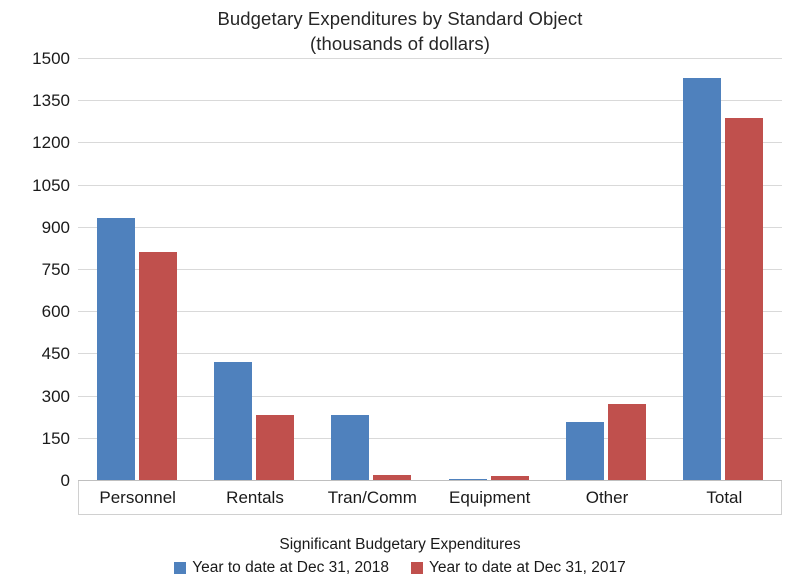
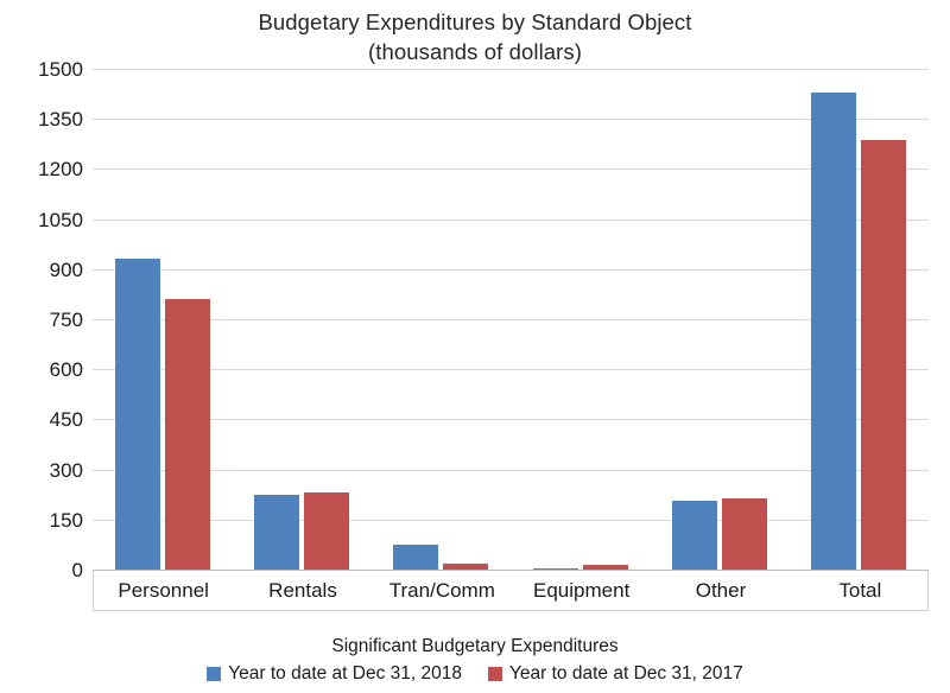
Year to date at Dec 31, 2018/Rentals: 420 -> 220
Year to date at Dec 31, 2018/Tran/Comm: 230 -> 80
Year to date at Dec 31, 2017/Other: 270 -> 210
